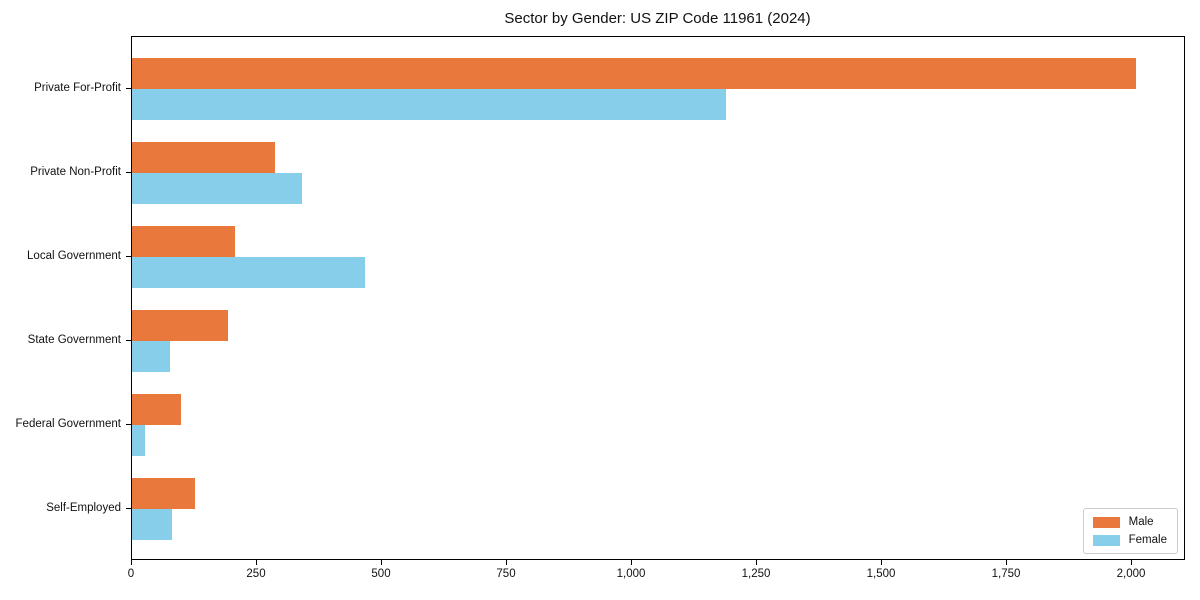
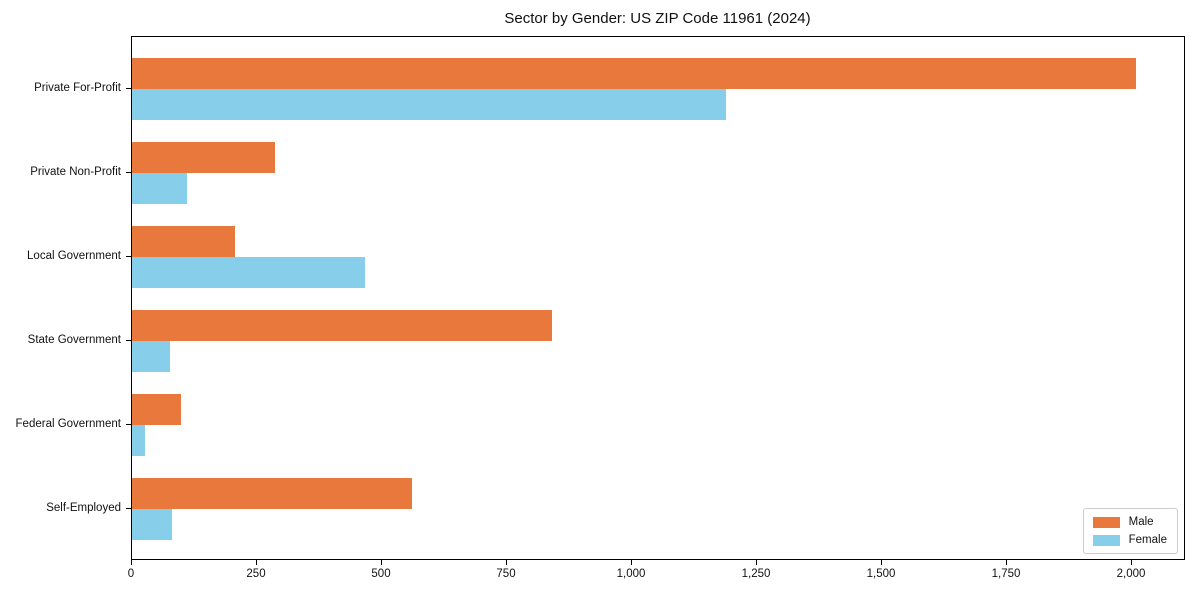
Female/Private Non-Profit: 340 -> 110
Male/State Government: 190 -> 840
Male/Self-Employed: 130 -> 560
